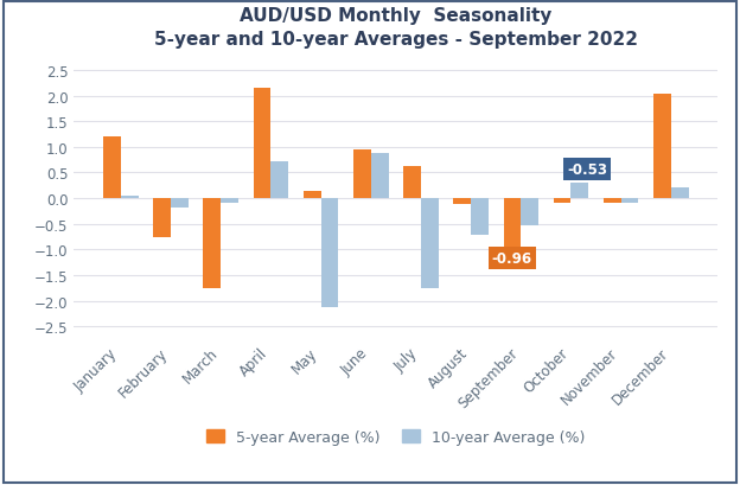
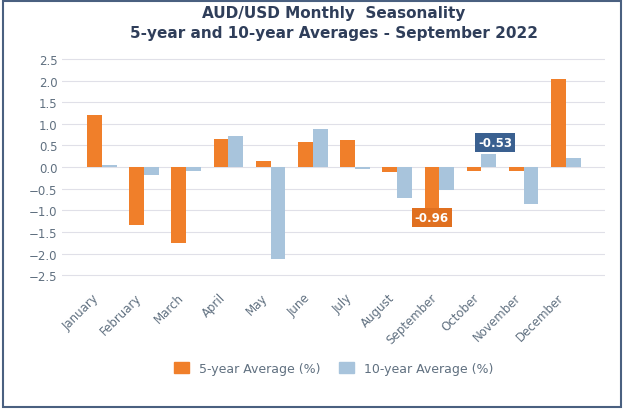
5-year Average (%)/February: -0.75 -> -1.35
5-year Average (%)/April: 2.15 -> 0.65
5-year Average (%)/June: 0.95 -> 0.58
10-year Average (%)/July: -1.75 -> -0.05
10-year Average (%)/November: -0.10 -> -0.85
